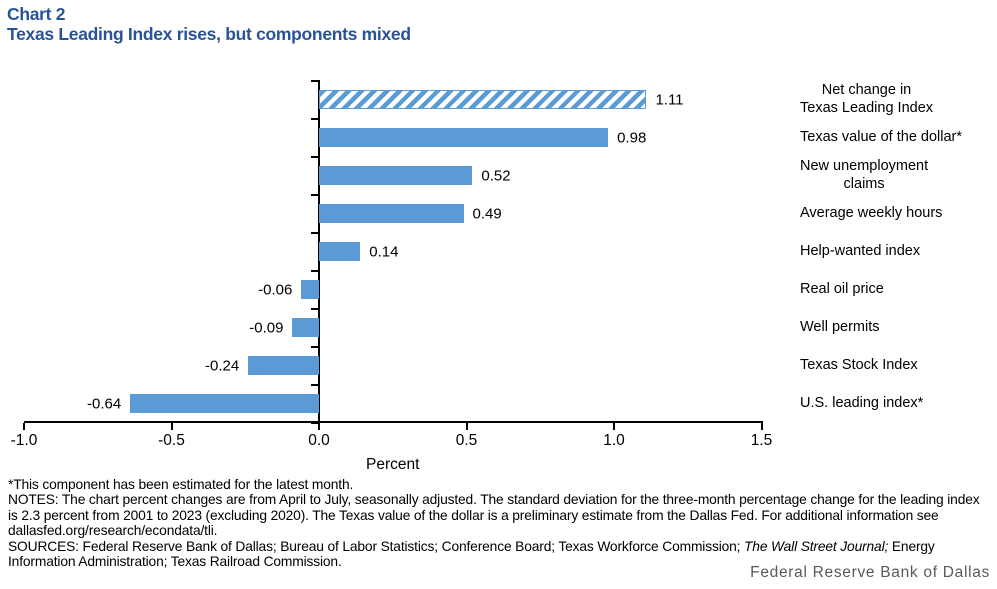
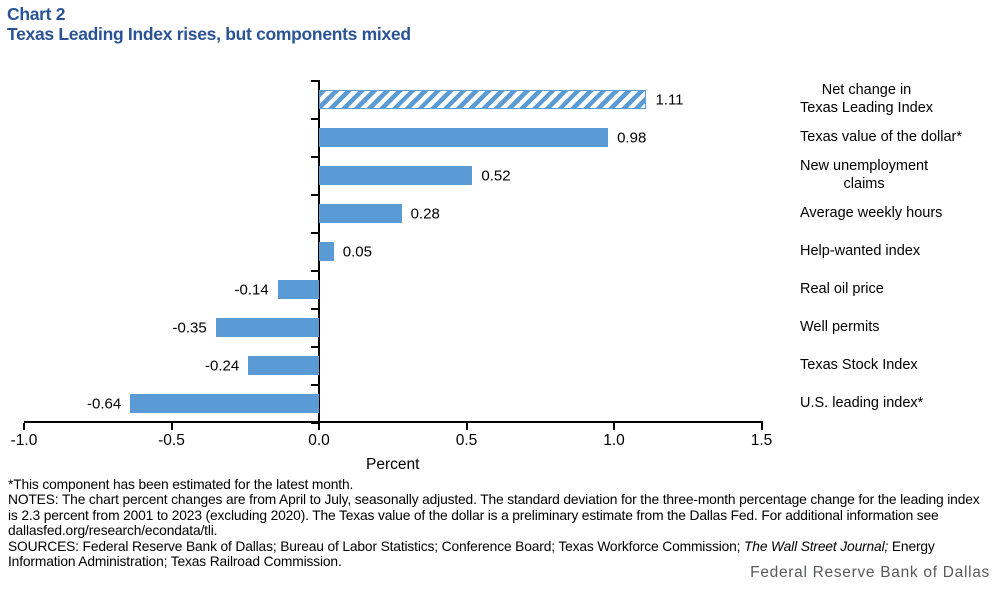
Average weekly hours: 0.49 -> 0.28
Help-wanted index: 0.14 -> 0.05
Real oil price: -0.06 -> -0.14
Well permits: -0.09 -> -0.35
